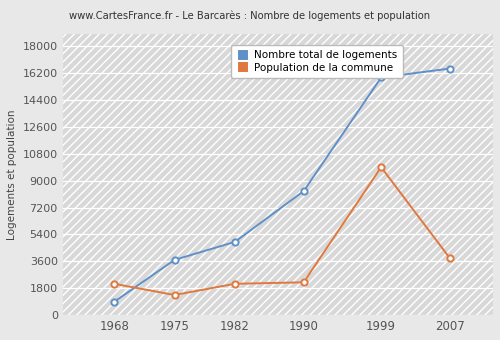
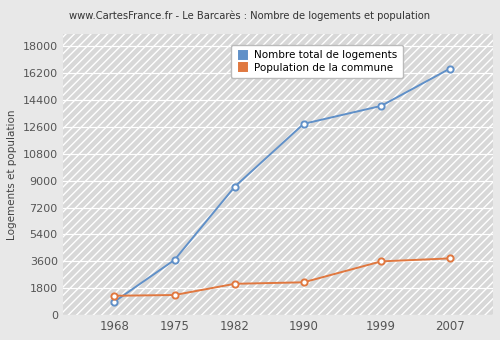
Population de la commune/1968: 2100 -> 1300
Nombre total de logements/1982: 4900 -> 8600
Nombre total de logements/1990: 8300 -> 12800
Nombre total de logements/1999: 15900 -> 14000
Population de la commune/1999: 9900 -> 3600
